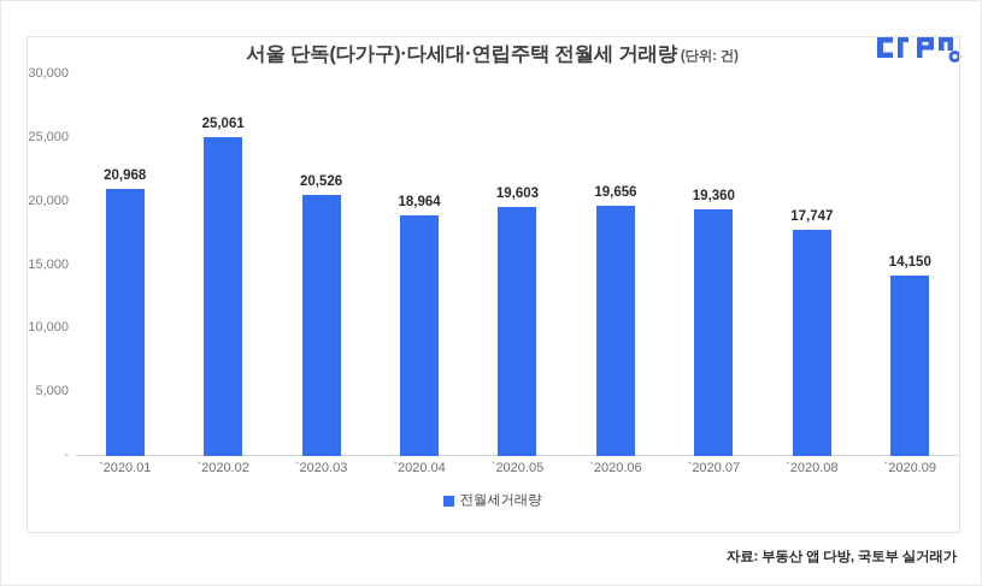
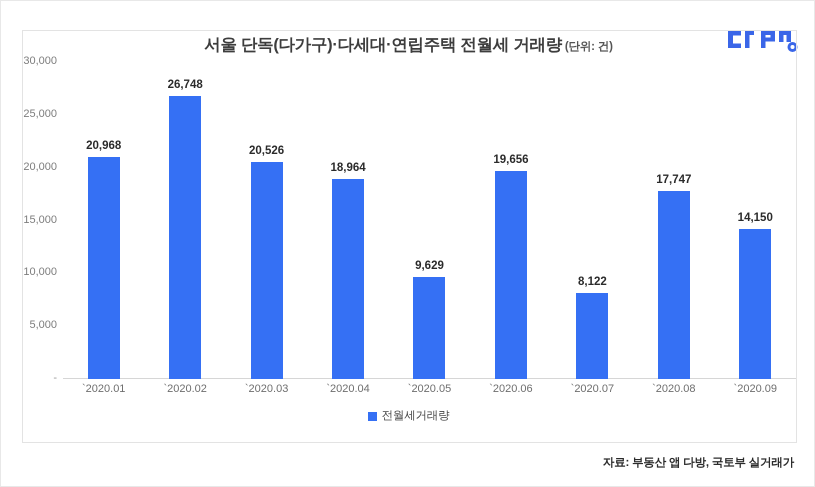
`2020.02: 25,061 -> 26,748
`2020.05: 19,603 -> 9,629
`2020.07: 19,360 -> 8,122
